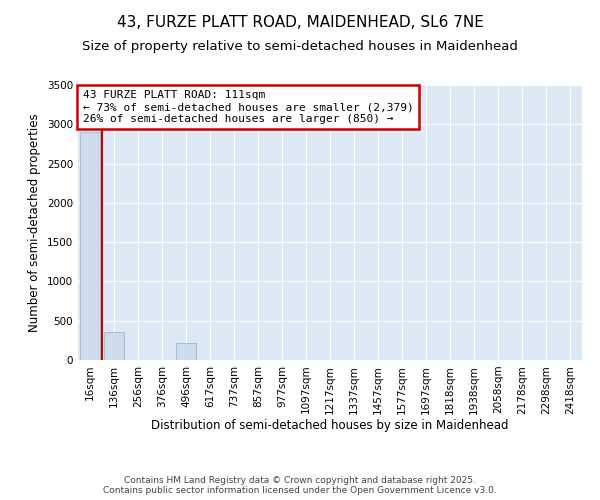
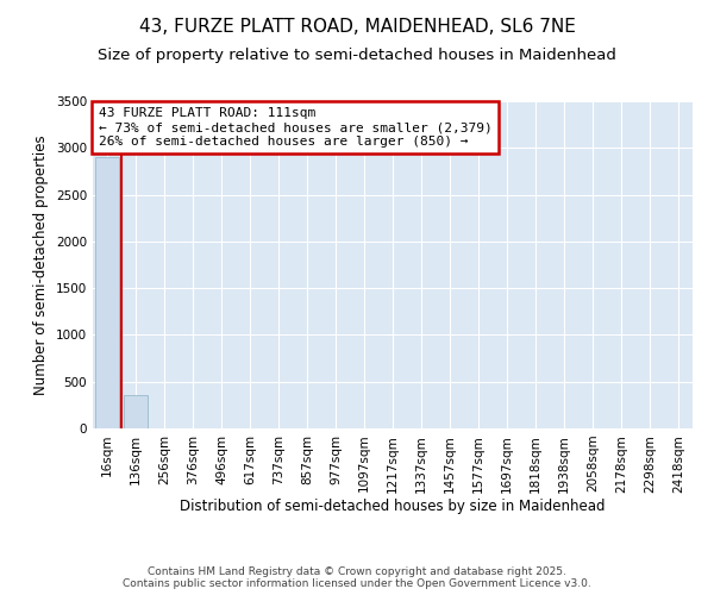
496sqm: 220 -> 0
